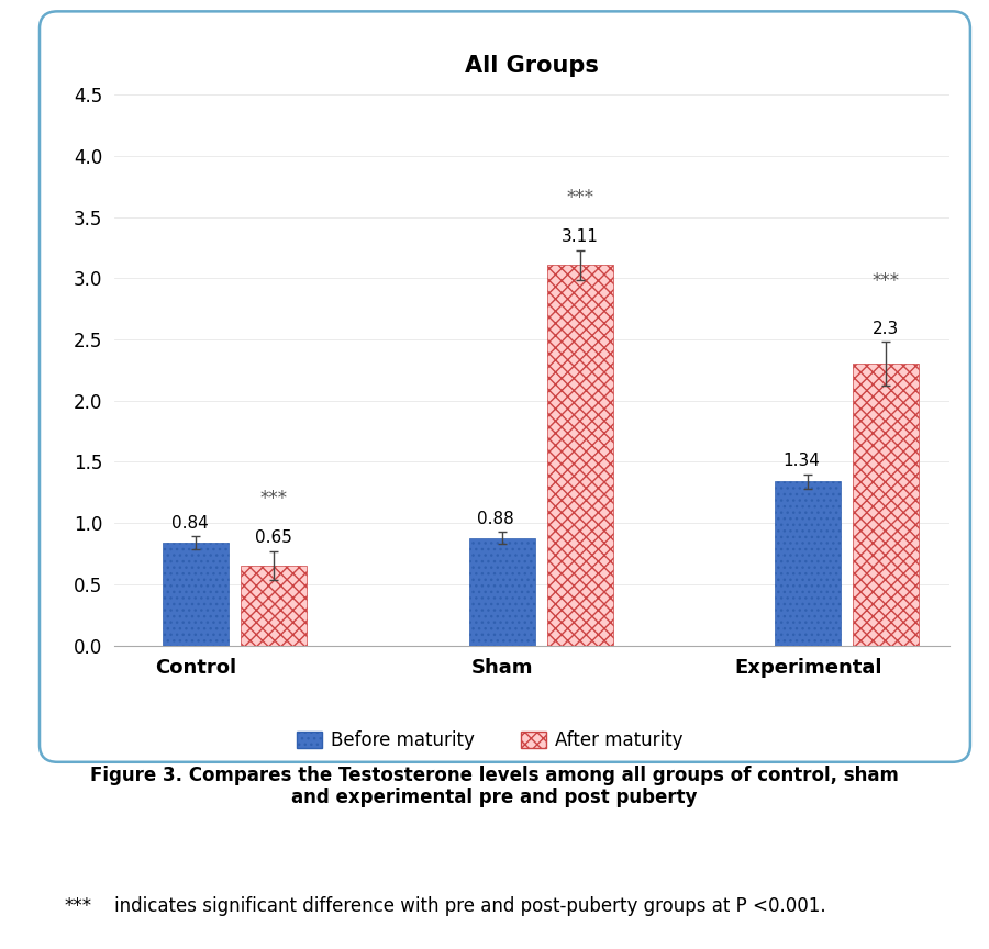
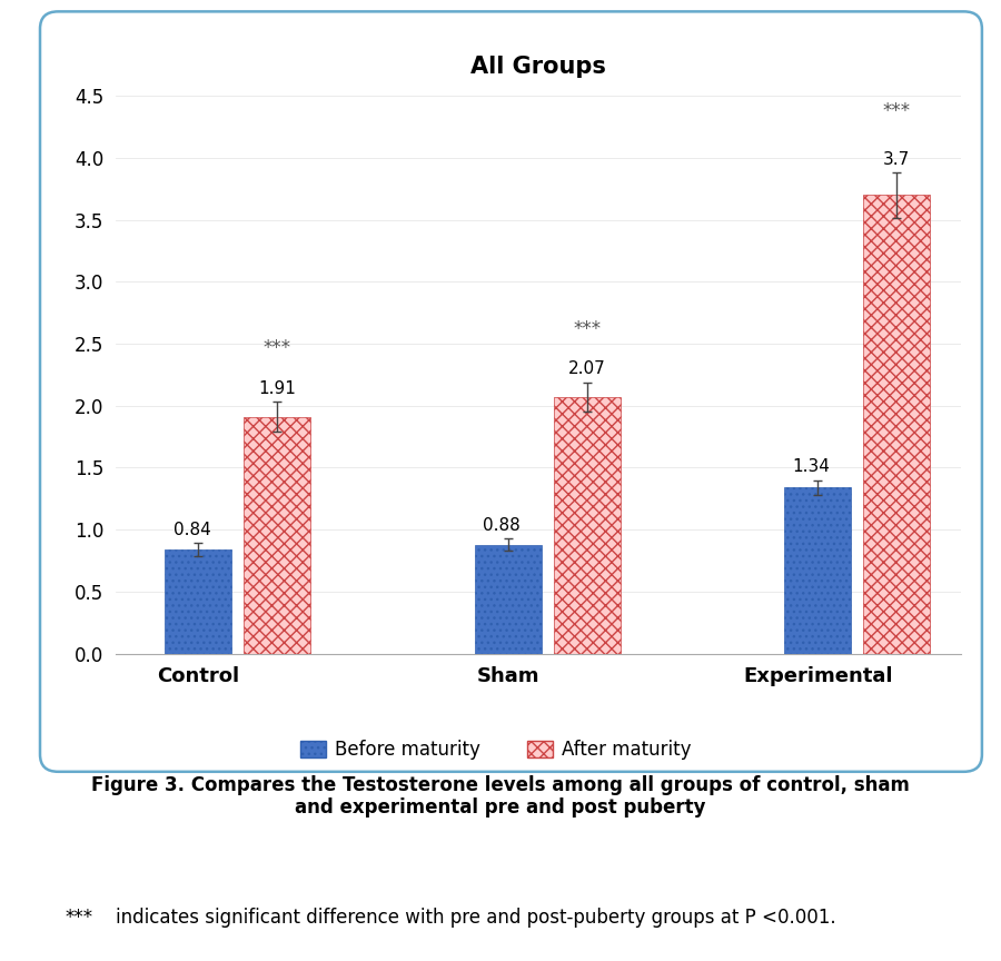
After maturity/Control: 0.65 -> 1.91
After maturity/Sham: 3.11 -> 2.07
After maturity/Experimental: 2.3 -> 3.7
